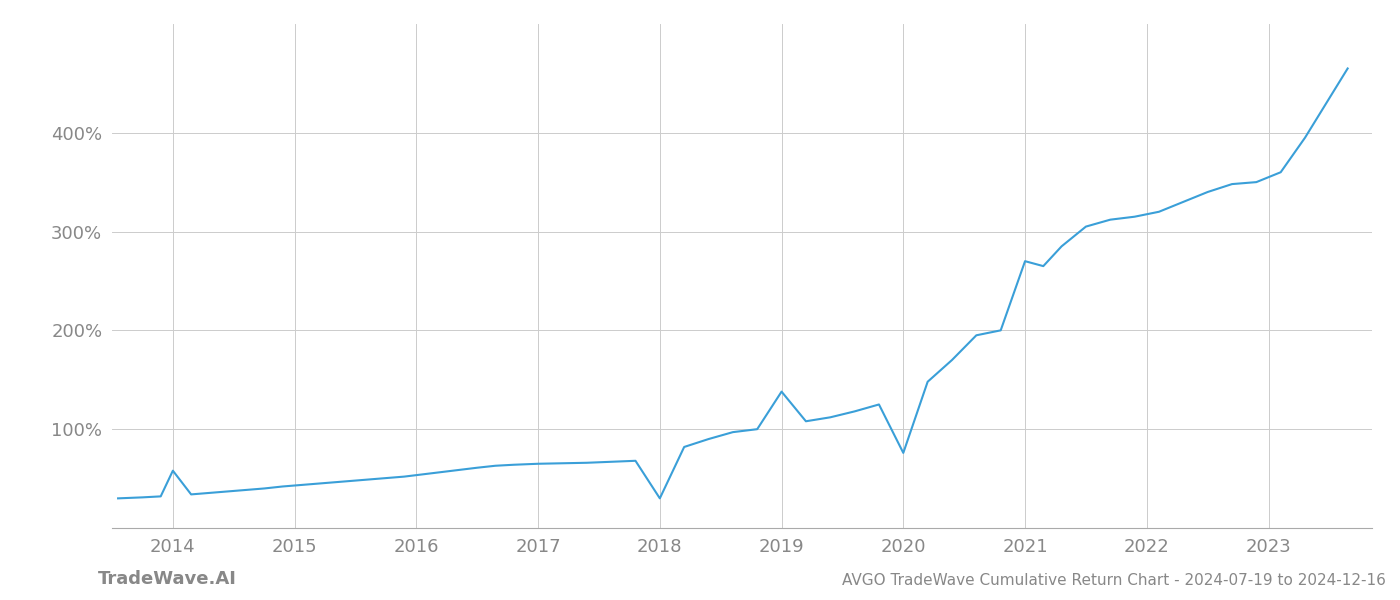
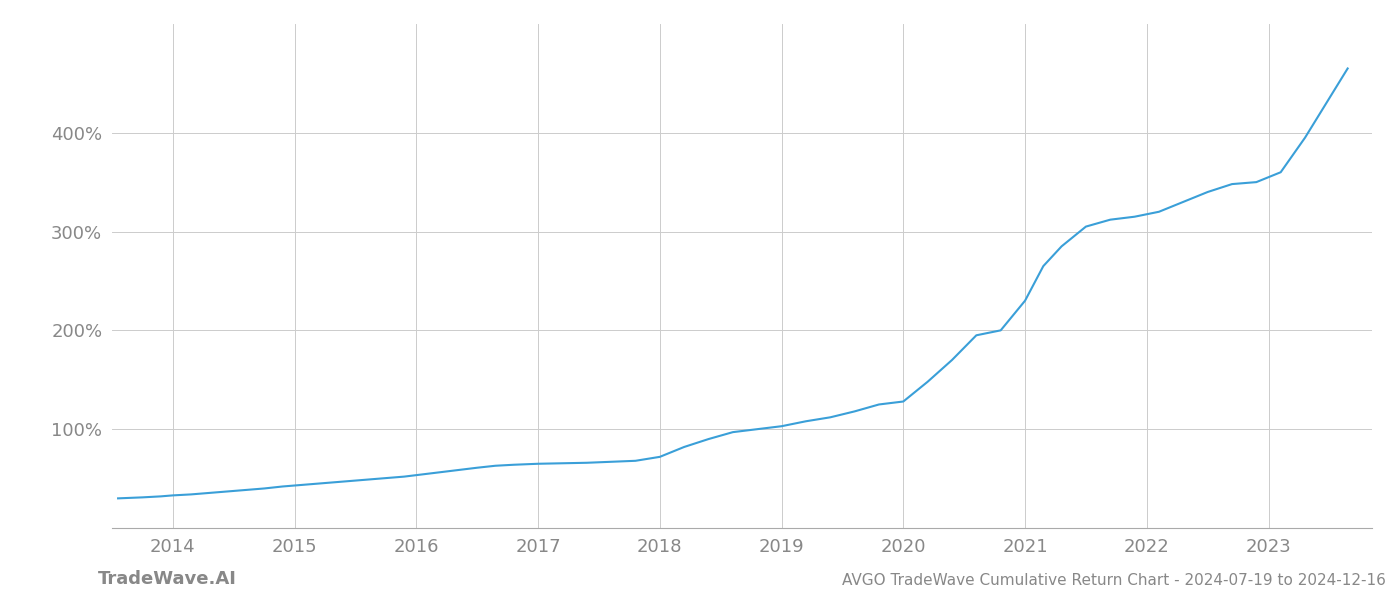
2014: 58% -> 33%
2018: 30% -> 72%
2019: 138% -> 103%
2020: 76% -> 128%
2021: 270% -> 230%
